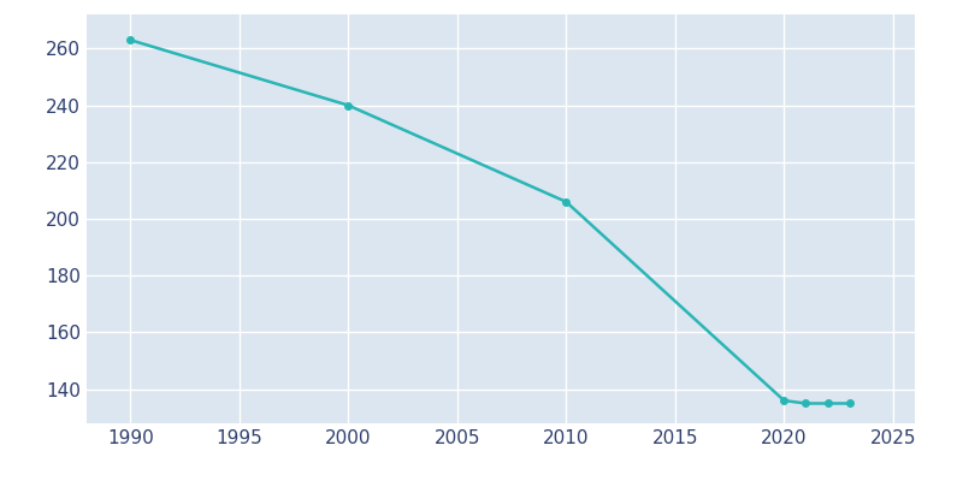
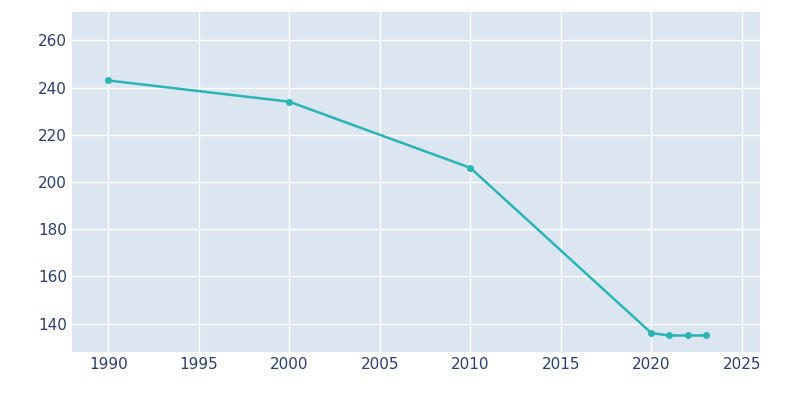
1990: 263 -> 243
2000: 240 -> 234
